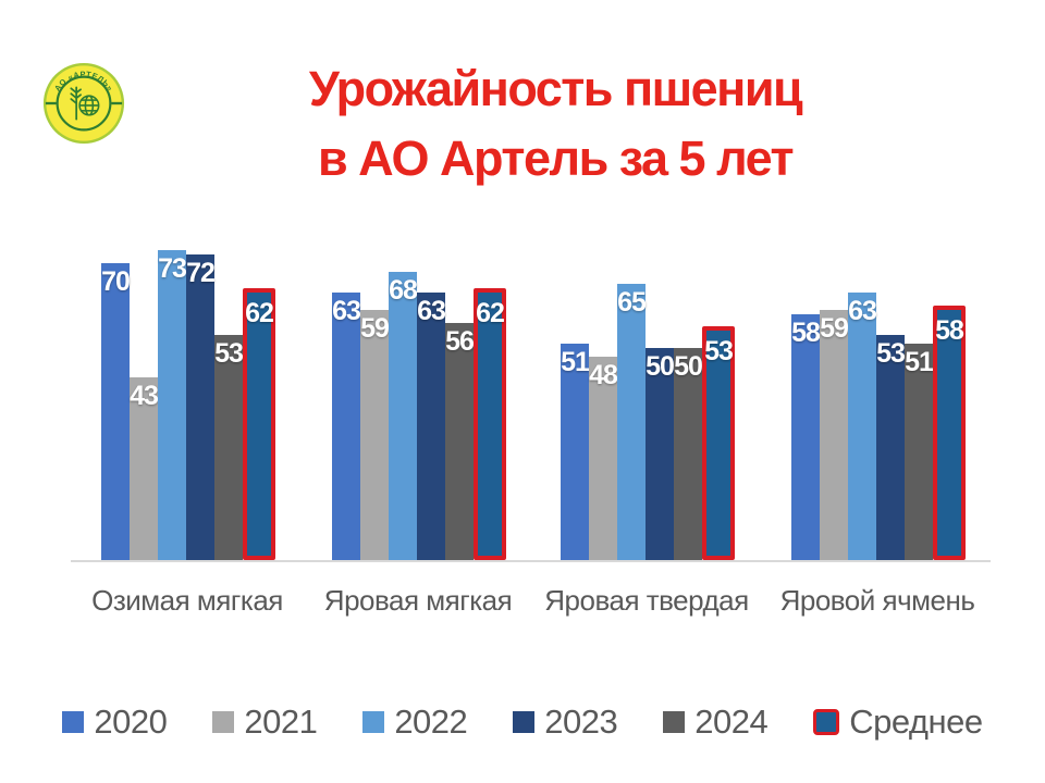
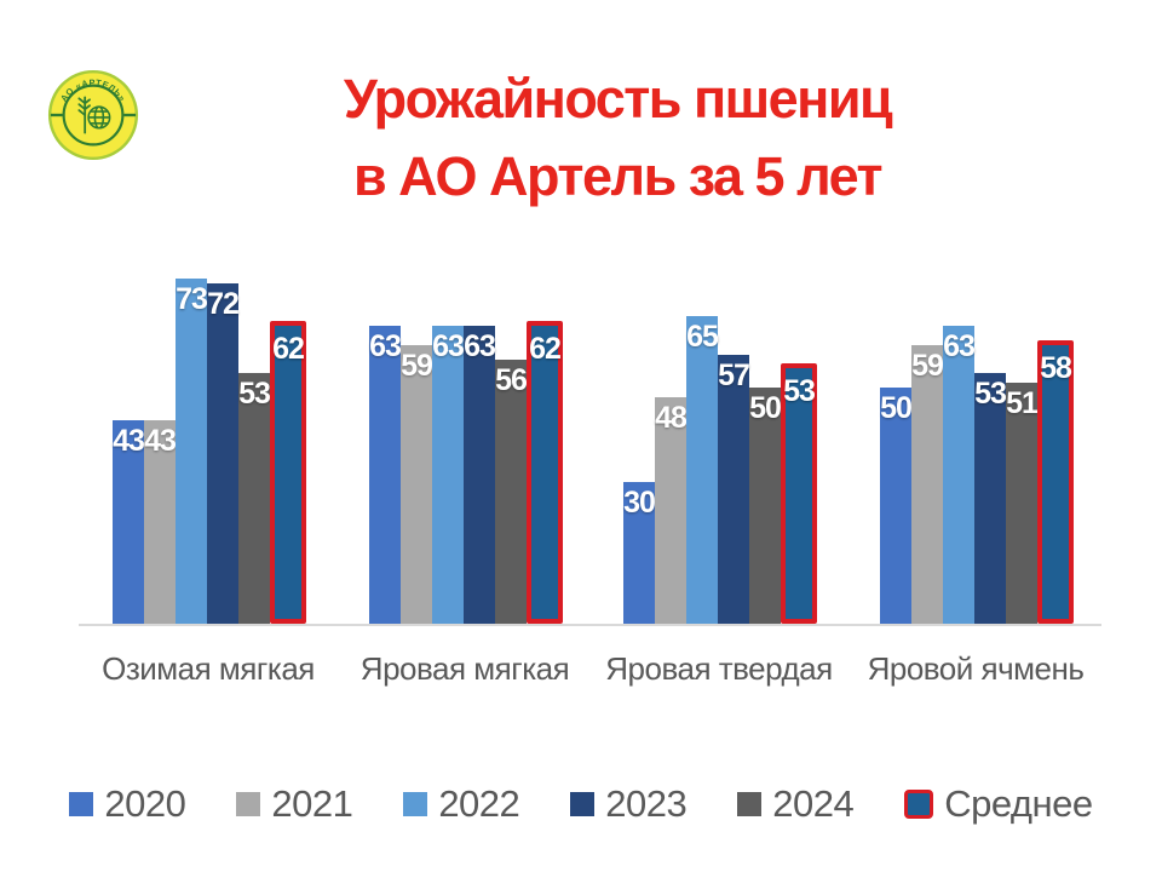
2020/Озимая мягкая: 70 -> 43
2022/Яровая мягкая: 68 -> 63
2020/Яровая твердая: 51 -> 30
2023/Яровая твердая: 50 -> 57
2020/Яровой ячмень: 58 -> 50
